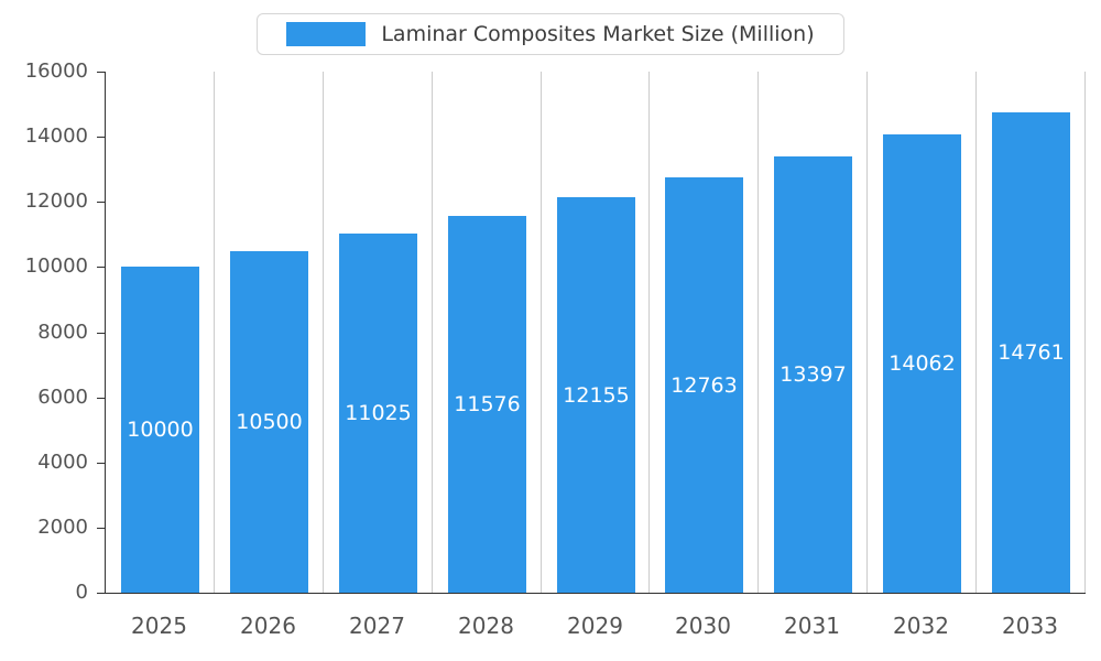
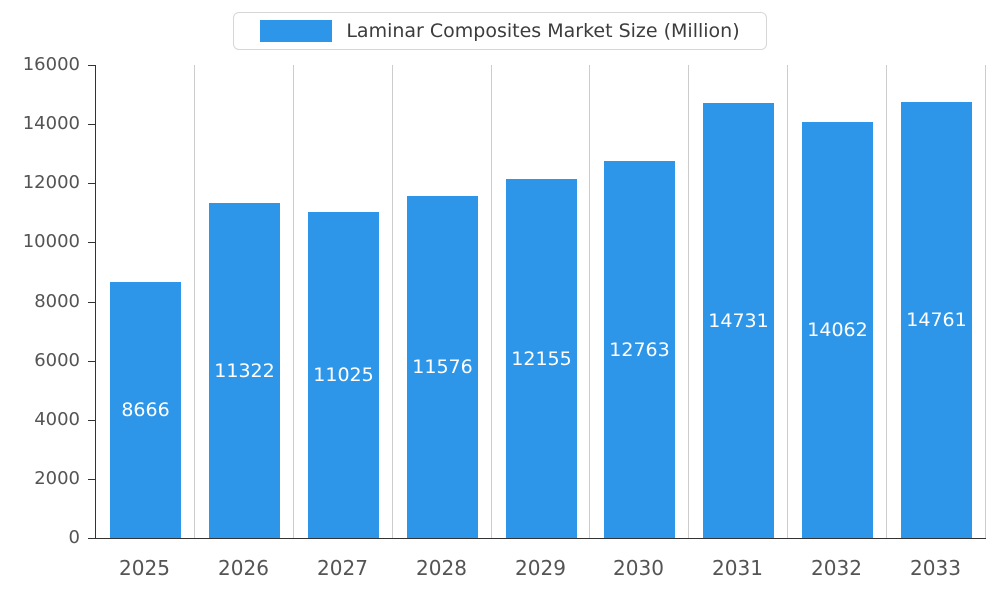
2025: 10000 -> 8666
2026: 10500 -> 11322
2031: 13397 -> 14731
